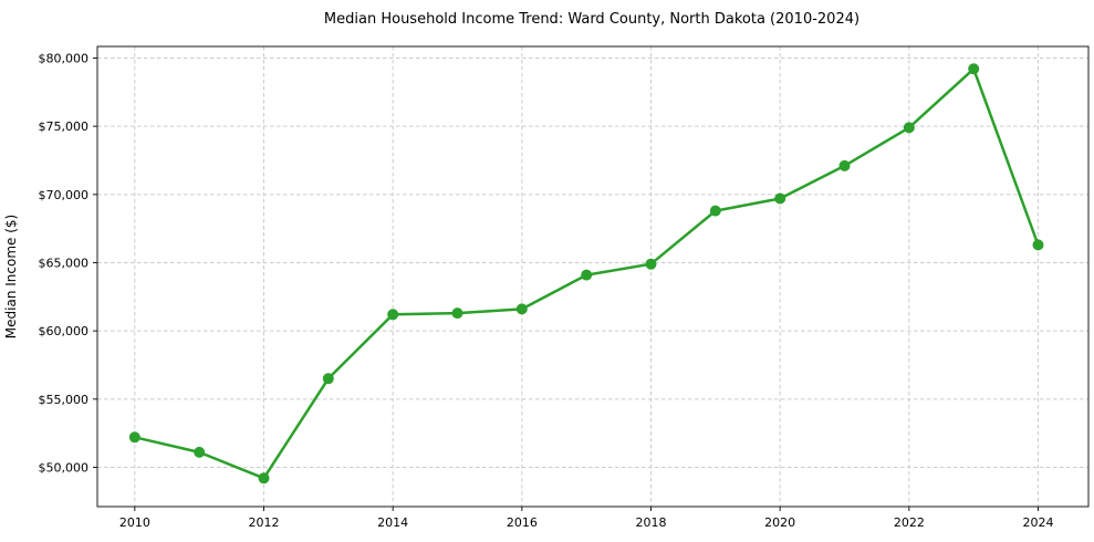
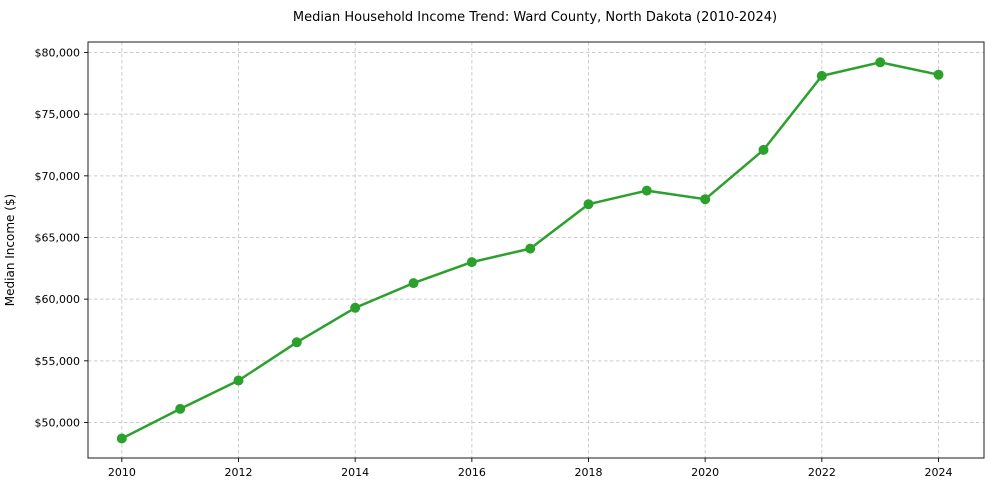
2010: $52200 -> $48700
2012: $49200 -> $53400
2014: $61200 -> $59300
2016: $61600 -> $63000
2018: $64900 -> $67700
2020: $69700 -> $68100
2022: $74900 -> $78100
2024: $66300 -> $78200
